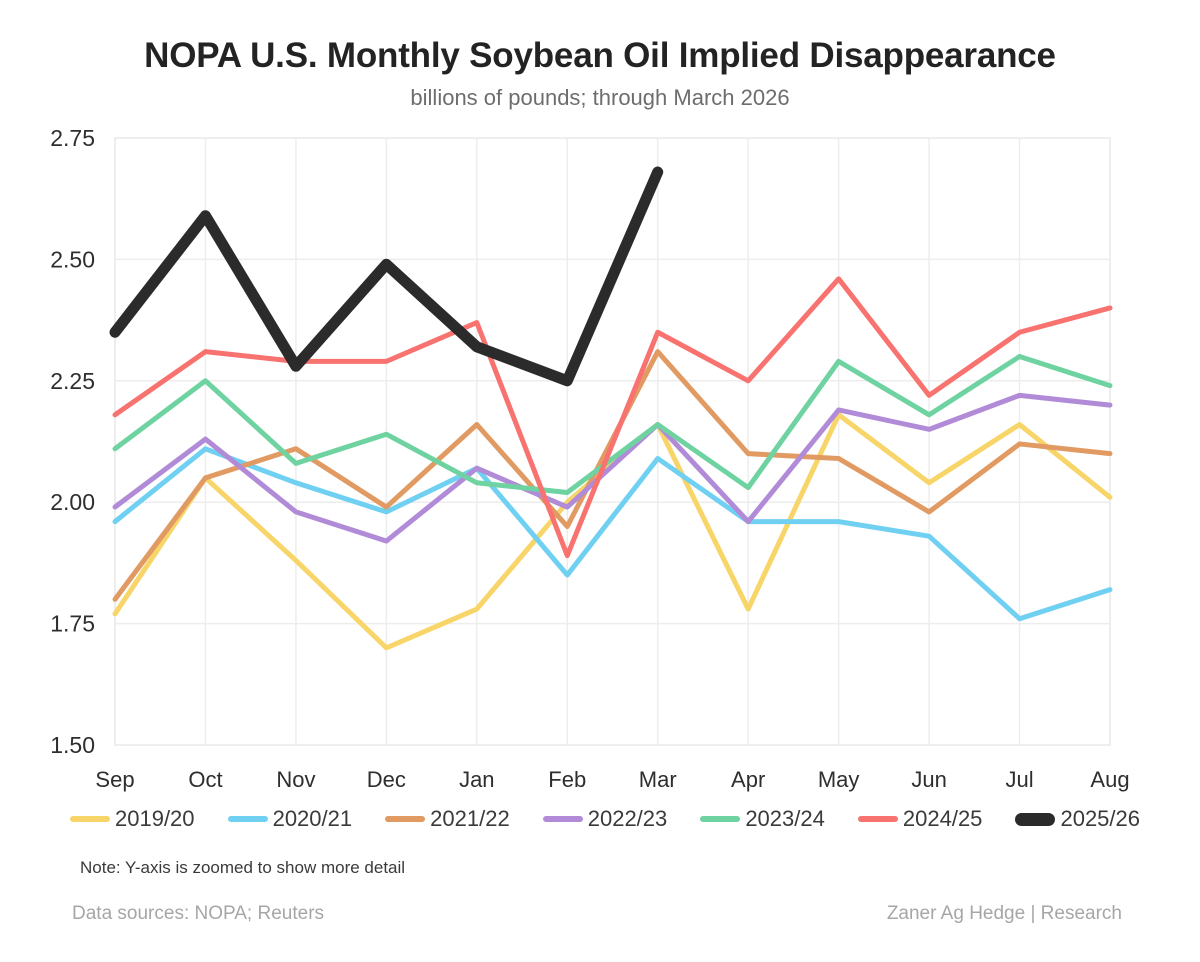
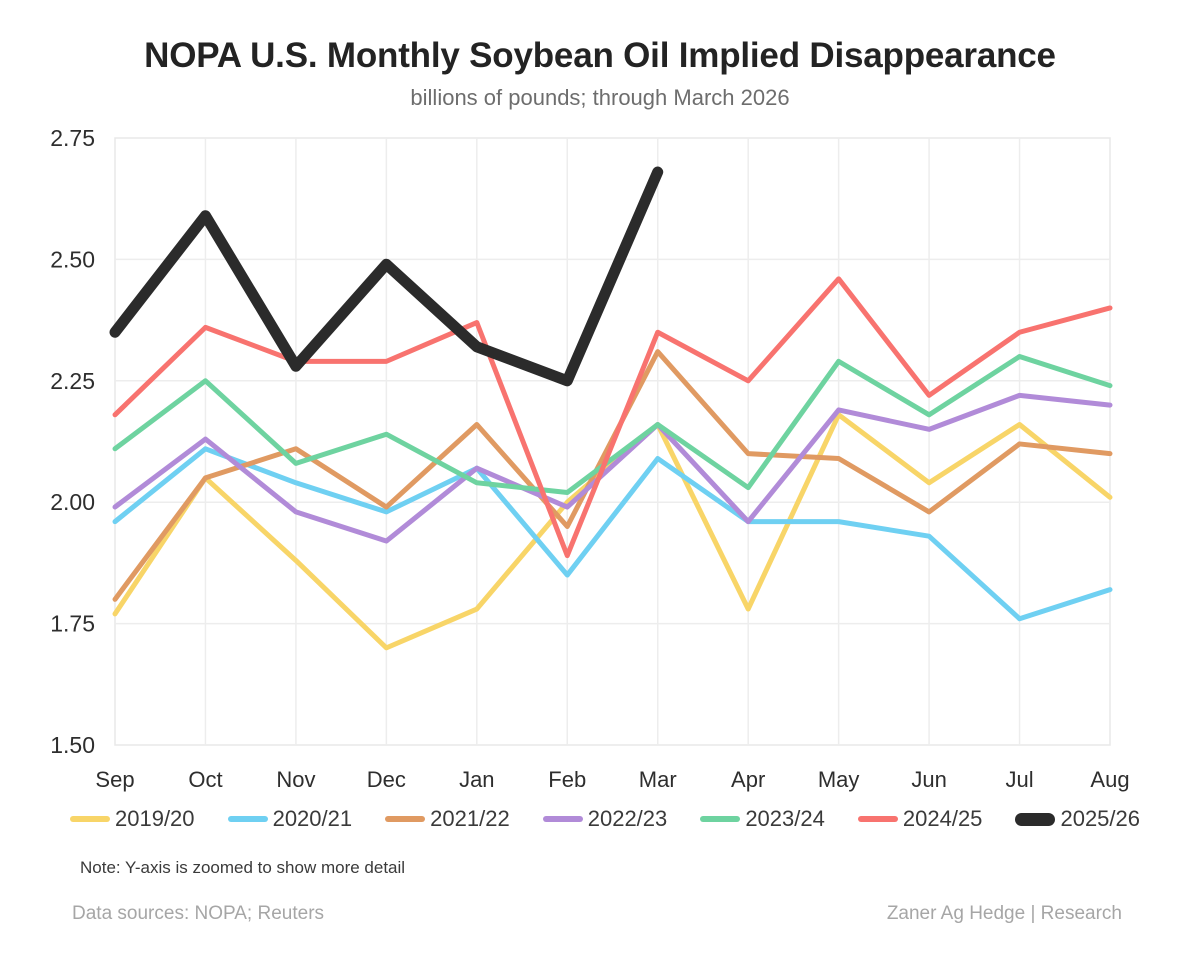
2024/25/Oct: 2.31 -> 2.36
